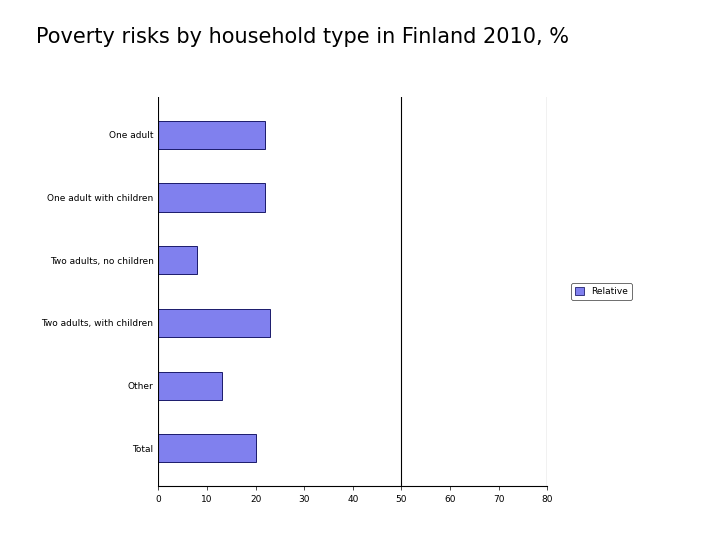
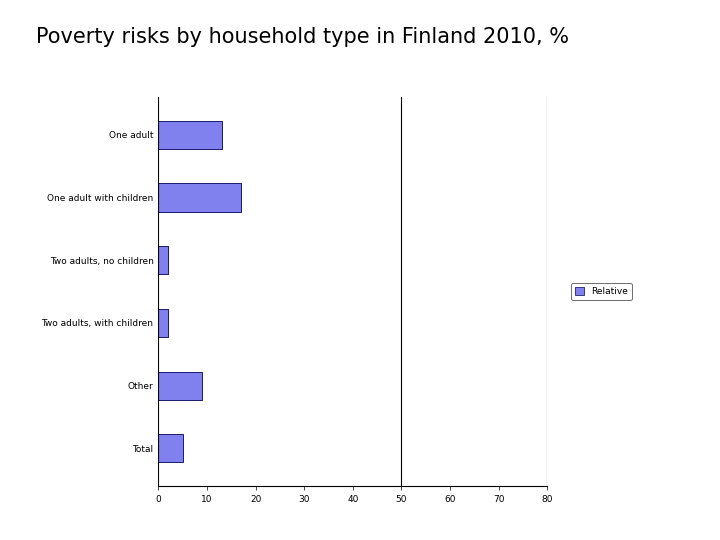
One adult: 22 -> 13
One adult with children: 22 -> 17
Two adults, no children: 8 -> 2
Two adults, with children: 23 -> 2
Other: 13 -> 9
Total: 20 -> 5
